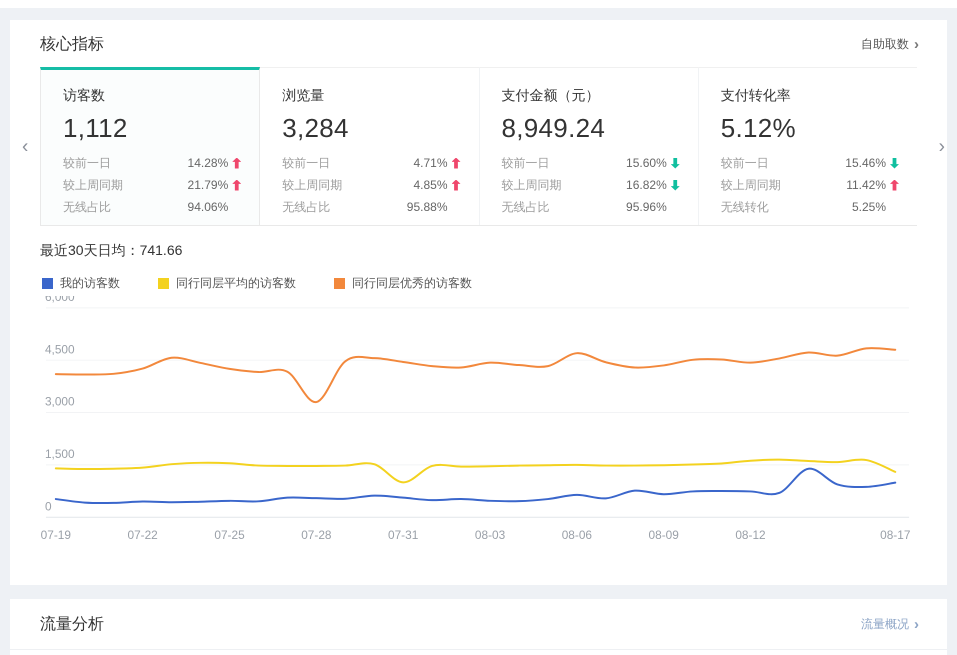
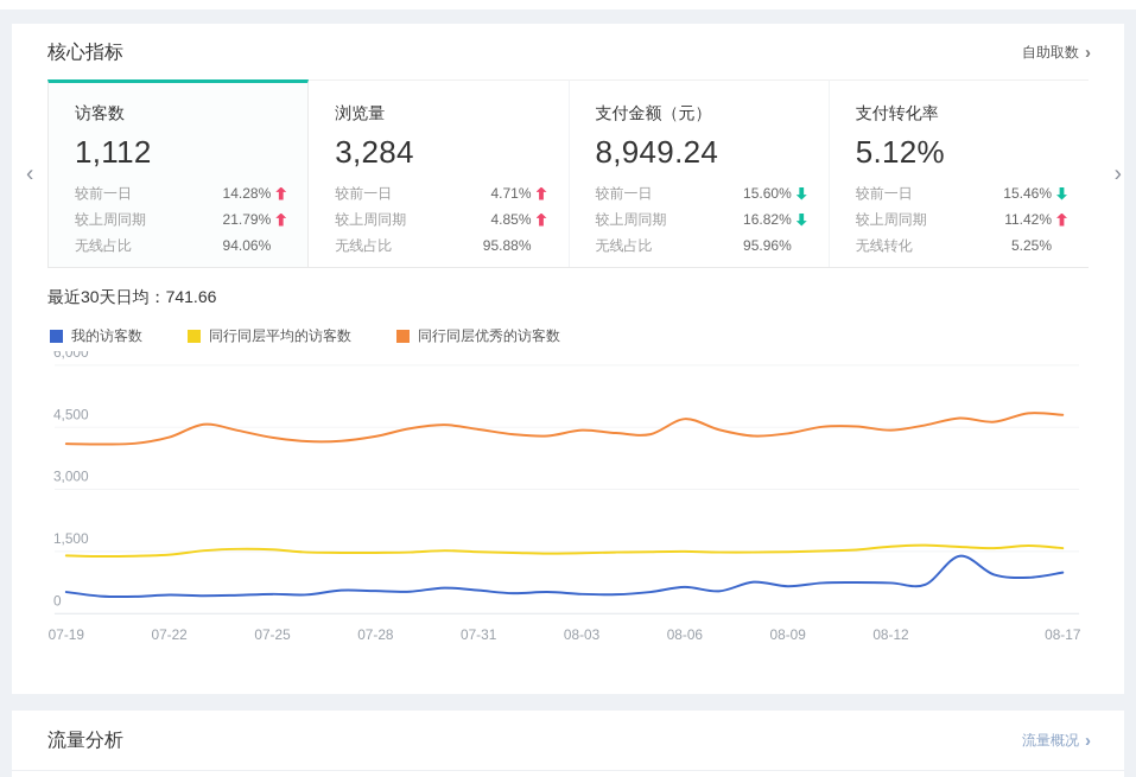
同行同层优秀的访客数/07-28: 3300 -> 4300
同行同层平均的访客数/07-31: 1000 -> 1500
同行同层平均的访客数/08-17: 1300 -> 1600
